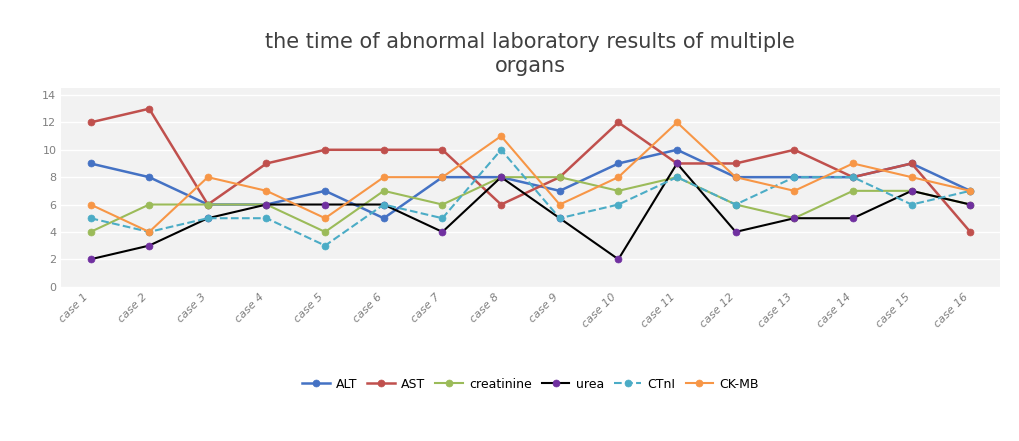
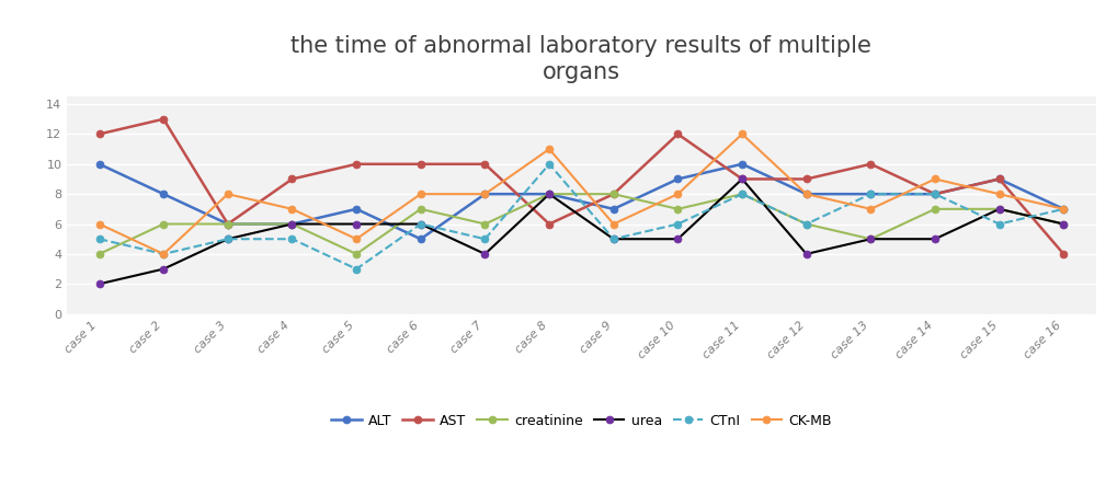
ALT/case 1: 9 -> 10
urea/case 10: 2 -> 5
